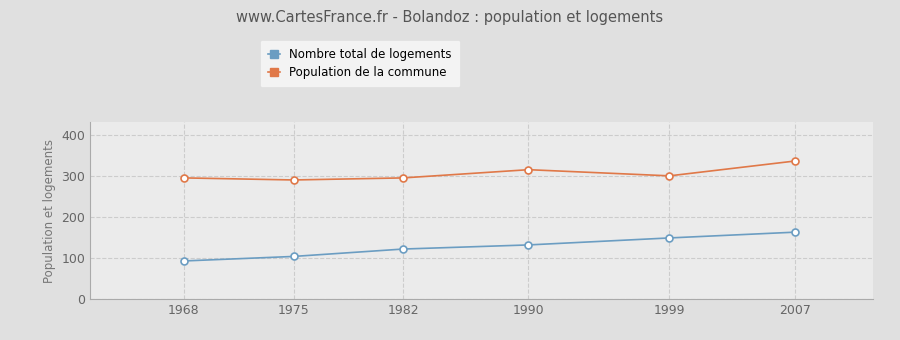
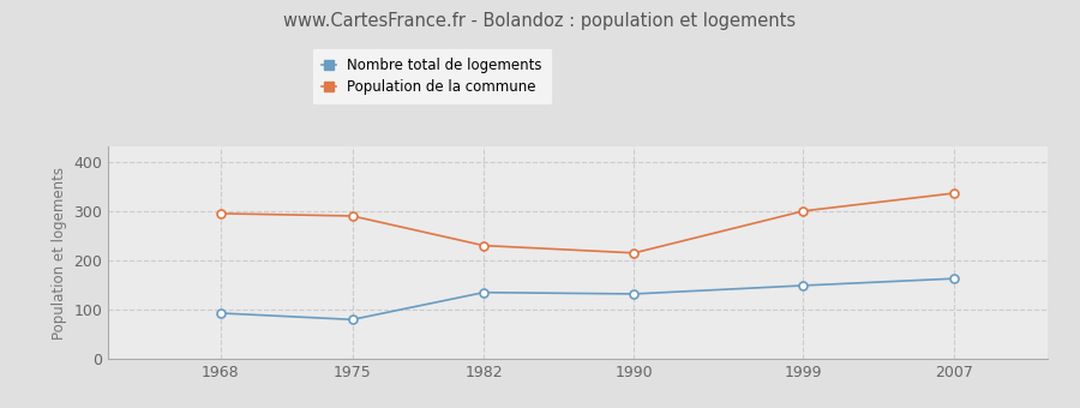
Nombre total de logements/1975: 104 -> 80
Nombre total de logements/1982: 122 -> 135
Population de la commune/1982: 295 -> 230
Population de la commune/1990: 315 -> 215
